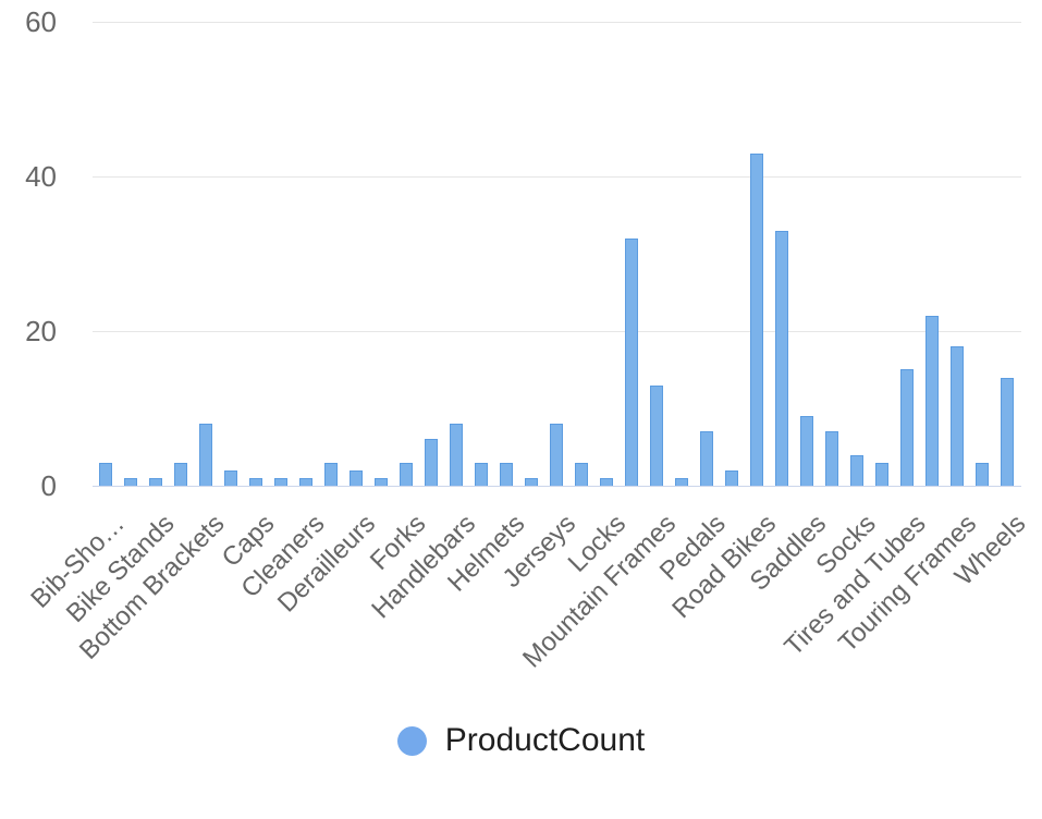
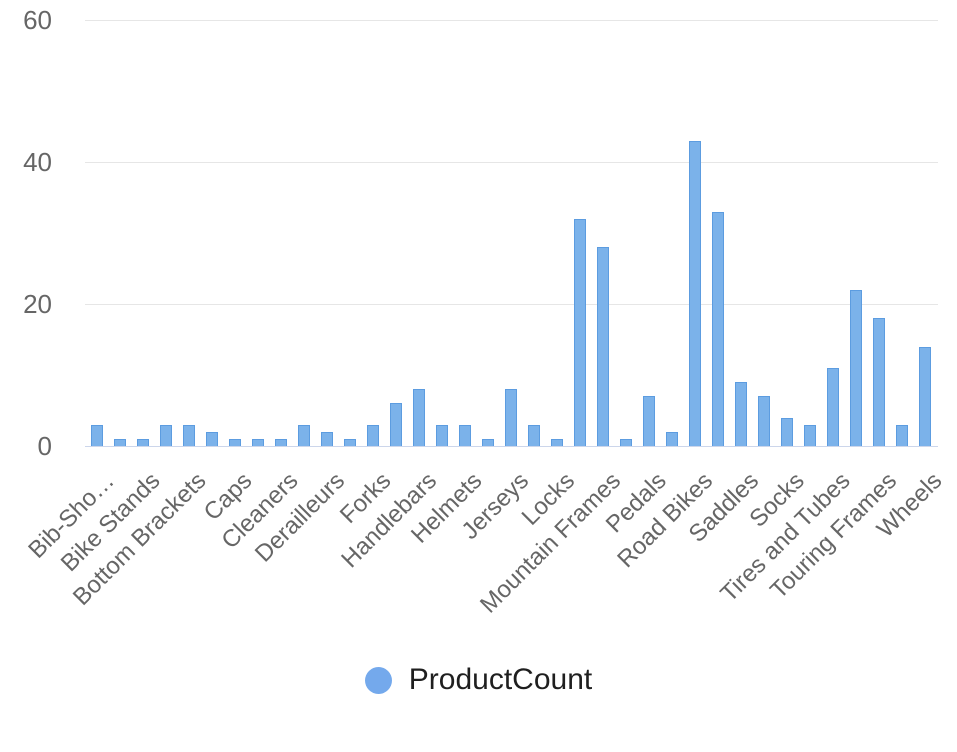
Bottom Brackets: 8 -> 3
Mountain Frames: 13 -> 28
Tires and Tubes: 15 -> 11
